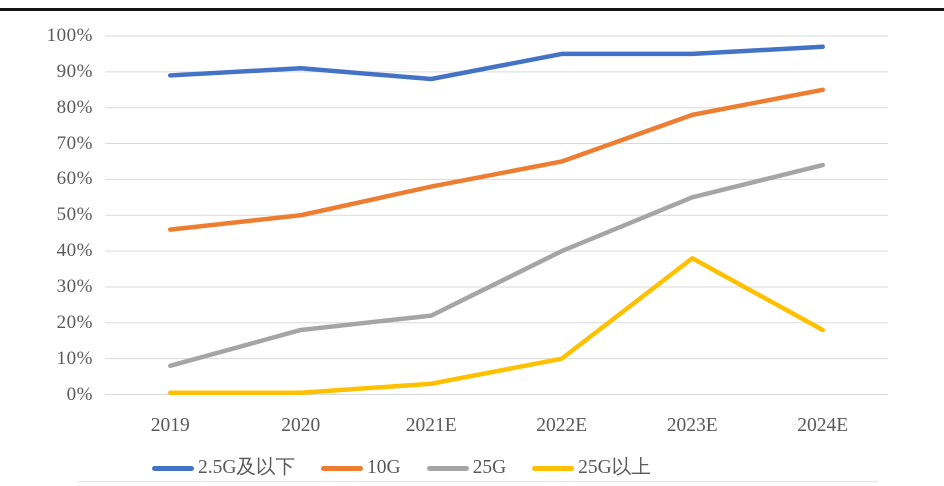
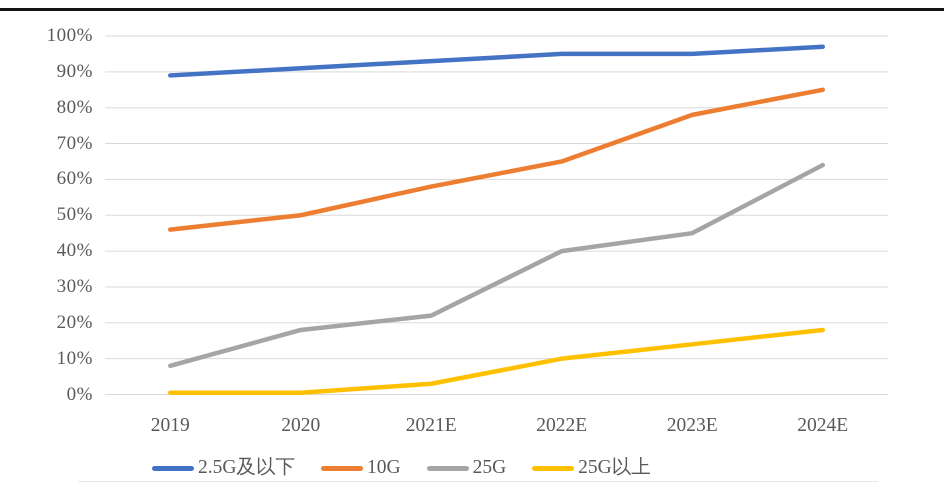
2.5G及以下/2021E: 88% -> 93%
25G/2023E: 55% -> 45%
25G以上/2023E: 38% -> 14%
